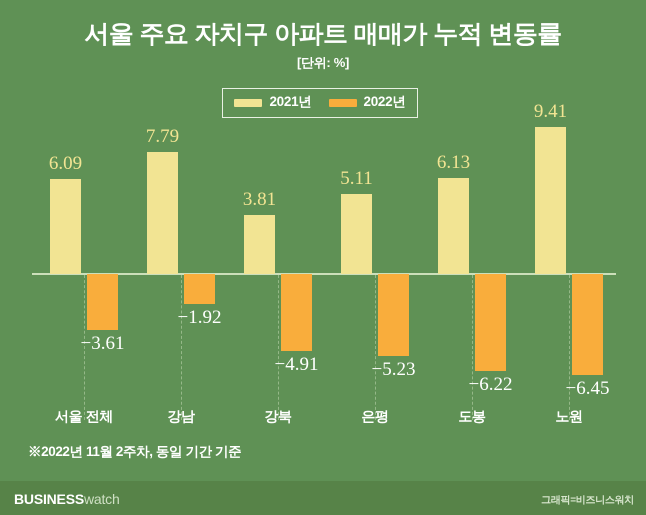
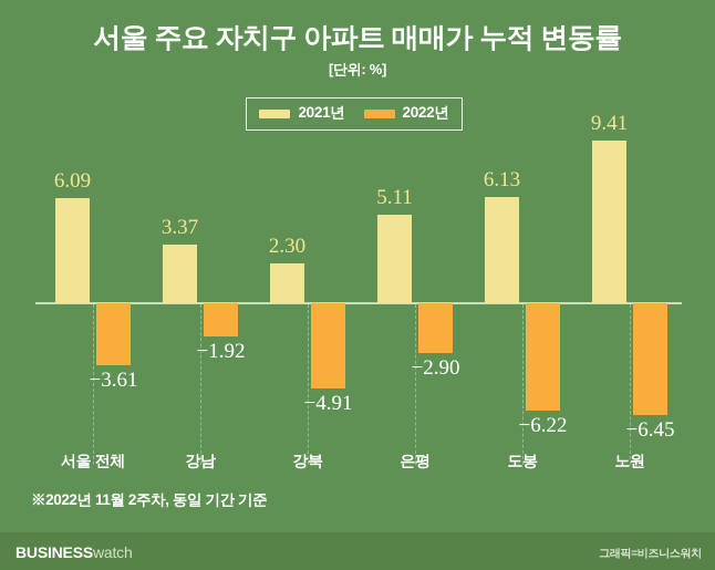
2021년/강남: 7.79 -> 3.37
2021년/강북: 3.81 -> 2.30
2022년/은평: −5.23 -> −2.90
